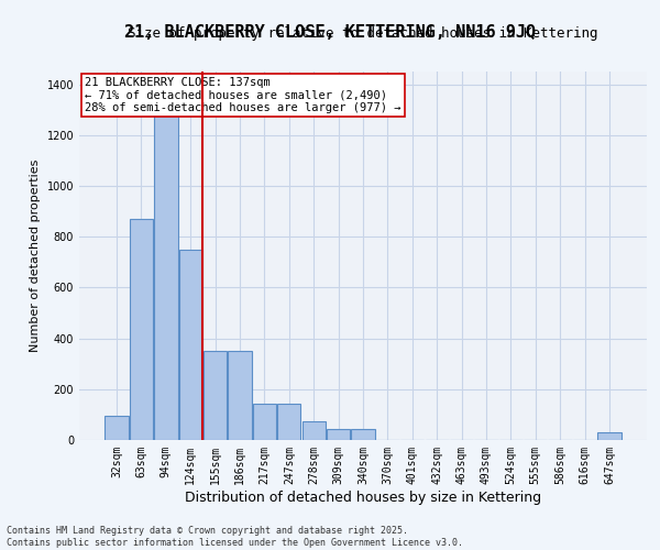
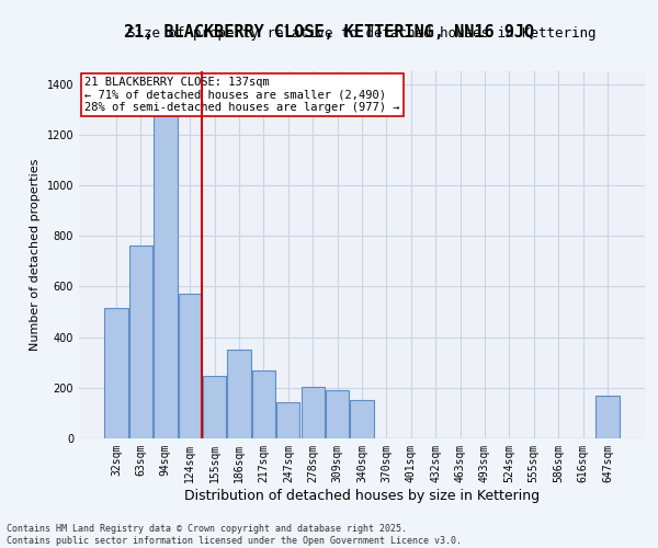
32sqm: 95 -> 515
63sqm: 870 -> 760
124sqm: 750 -> 570
155sqm: 350 -> 245
217sqm: 145 -> 270
278sqm: 75 -> 205
309sqm: 45 -> 190
340sqm: 45 -> 150
647sqm: 30 -> 170
